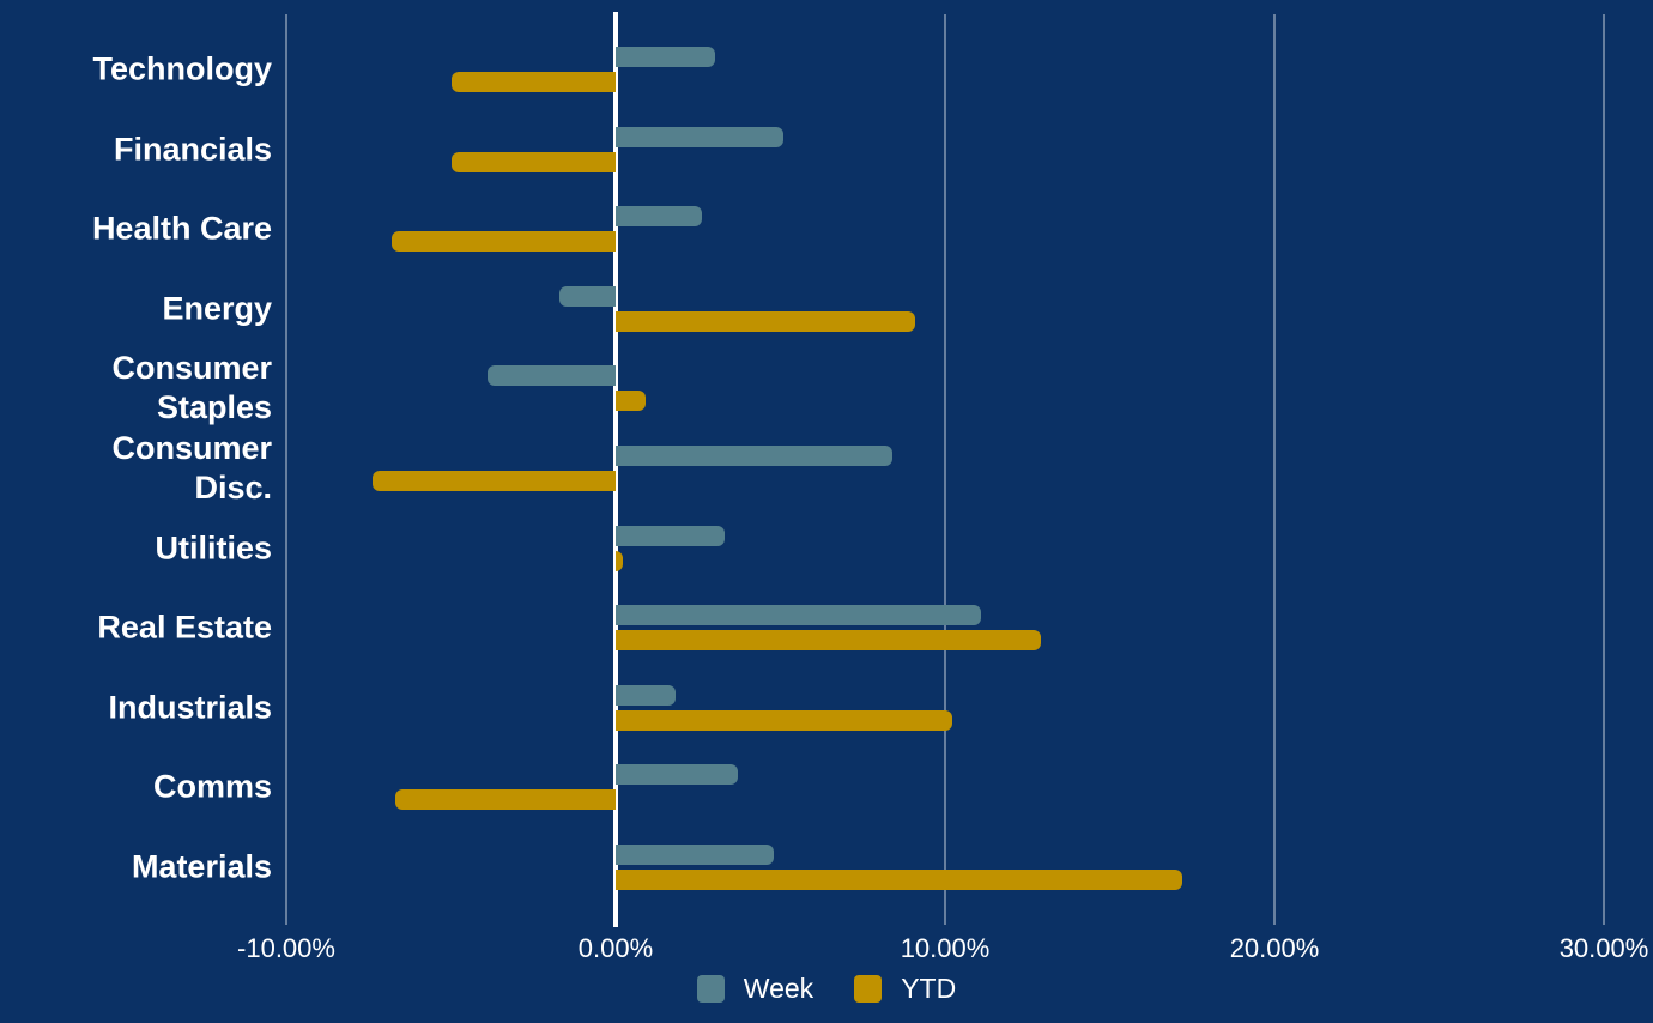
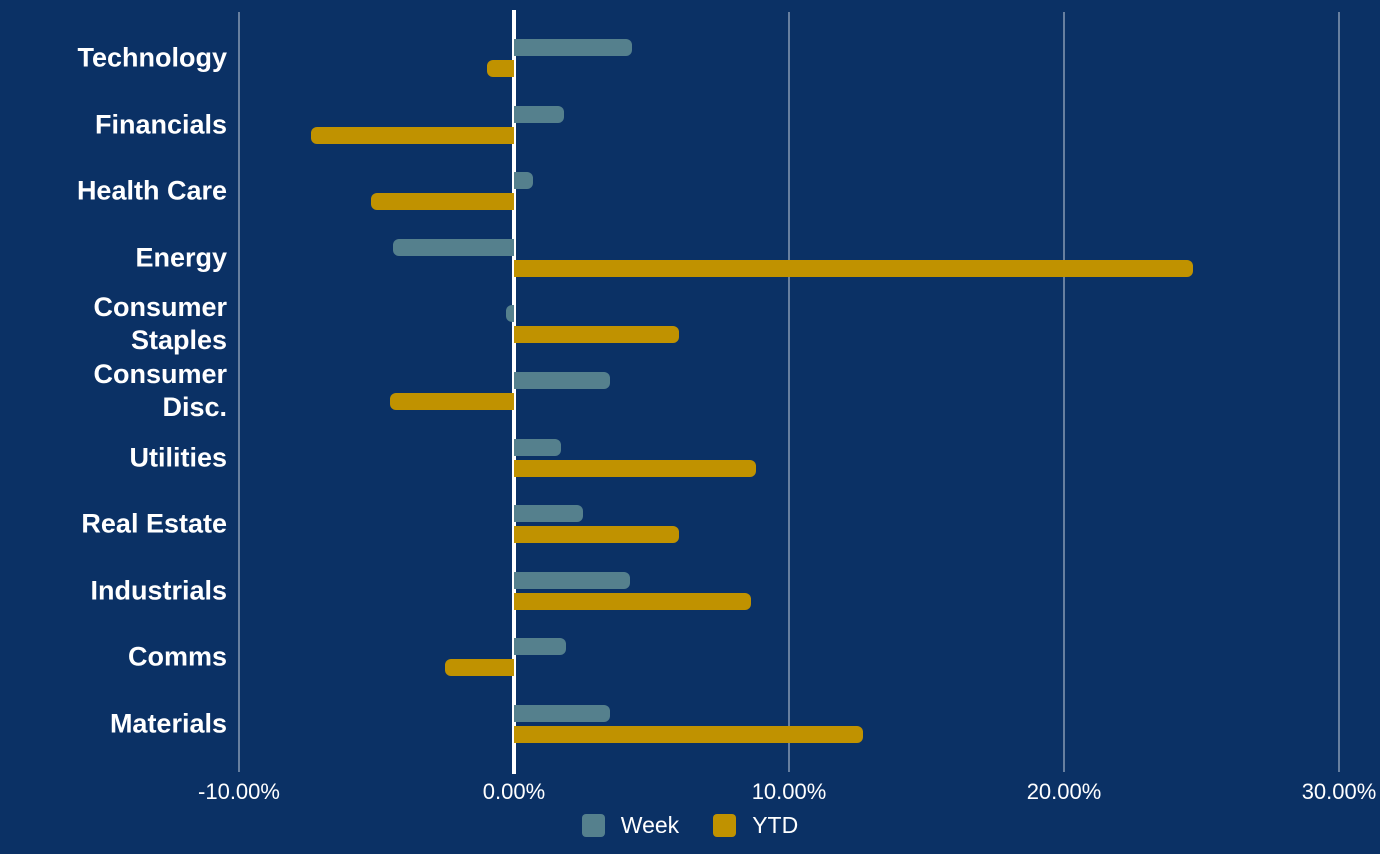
Week/Technology: 3.0% -> 4.3%
YTD/Technology: -5.0% -> -1.0%
Week/Financials: 5.1% -> 1.8%
YTD/Financials: -5.0% -> -7.4%
Week/Health Care: 2.6% -> 0.7%
YTD/Health Care: -6.8% -> -5.2%
Week/Energy: -1.7% -> -4.4%
YTD/Energy: 9.1% -> 24.7%
Week/Consumer Staples: -3.9% -> -0.3%
YTD/Consumer Staples: 0.9% -> 6.0%
Week/Consumer Disc.: 8.4% -> 3.5%
YTD/Consumer Disc.: -7.4% -> -4.5%
Week/Utilities: 3.3% -> 1.7%
YTD/Utilities: 0.2% -> 8.8%
Week/Real Estate: 11.1% -> 2.5%
YTD/Real Estate: 12.9% -> 6.0%
Week/Industrials: 1.8% -> 4.2%
YTD/Industrials: 10.2% -> 8.6%
Week/Comms: 3.7% -> 1.9%
YTD/Comms: -6.7% -> -2.5%
Week/Materials: 4.8% -> 3.5%
YTD/Materials: 17.2% -> 12.7%
